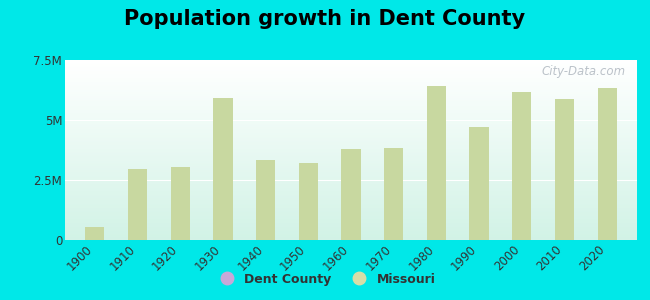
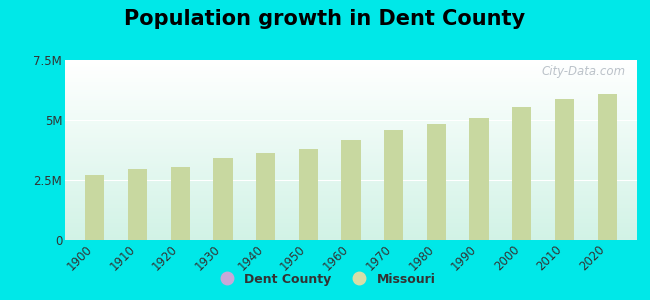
1900: 0.55M -> 2.70M
1930: 5.90M -> 3.40M
1940: 3.35M -> 3.63M
1950: 3.20M -> 3.78M
1960: 3.80M -> 4.15M
1970: 3.85M -> 4.57M
1980: 6.40M -> 4.83M
1990: 4.70M -> 5.09M
2000: 6.15M -> 5.53M
2020: 6.35M -> 6.10M
